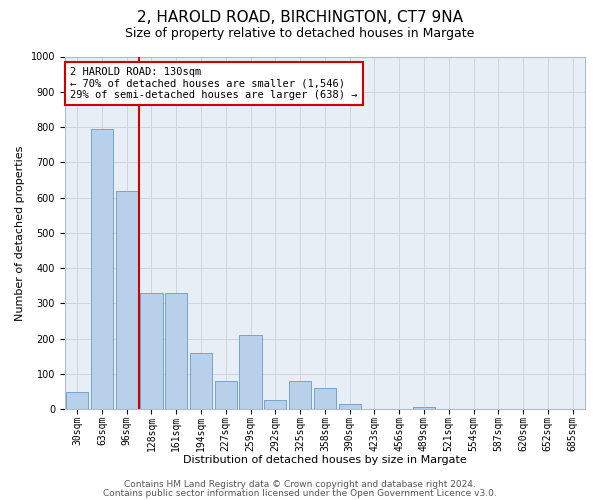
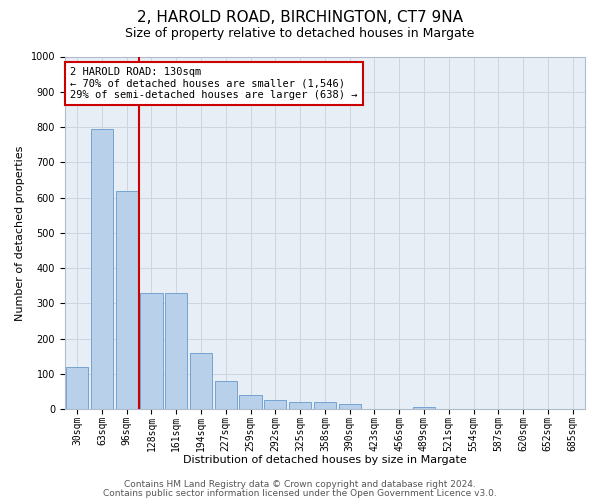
30sqm: 50 -> 120
259sqm: 210 -> 40
325sqm: 80 -> 22
358sqm: 60 -> 22
